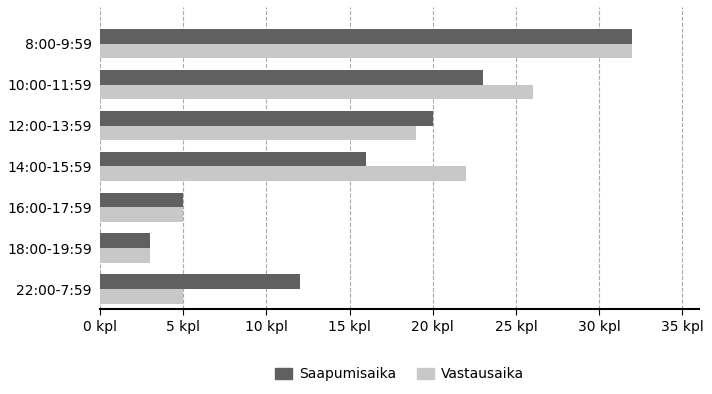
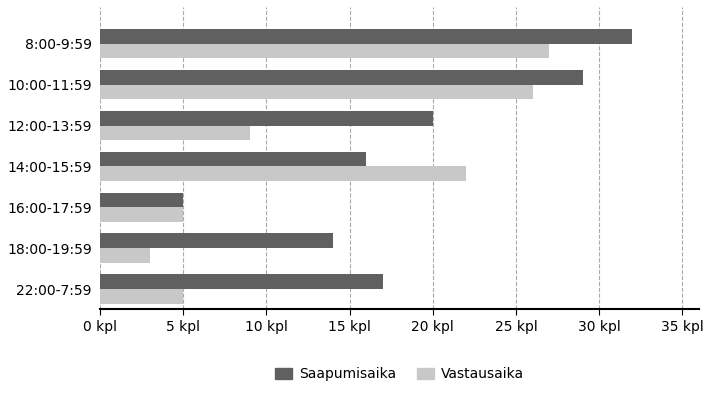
Vastausaika/8:00-9:59: 32 kpl -> 27 kpl
Saapumisaika/10:00-11:59: 23 kpl -> 29 kpl
Vastausaika/12:00-13:59: 19 kpl -> 9 kpl
Saapumisaika/18:00-19:59: 3 kpl -> 14 kpl
Saapumisaika/22:00-7:59: 12 kpl -> 17 kpl
